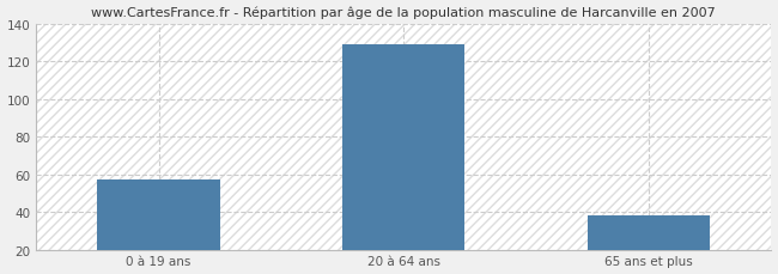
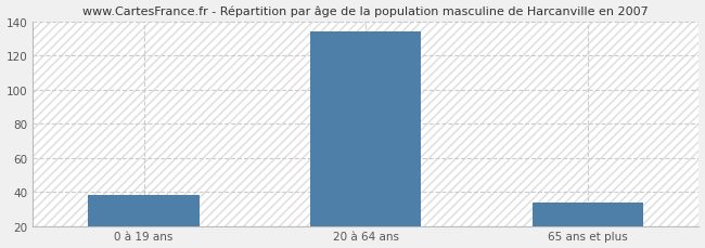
0 à 19 ans: 57 -> 38
20 à 64 ans: 129 -> 134
65 ans et plus: 38 -> 34
